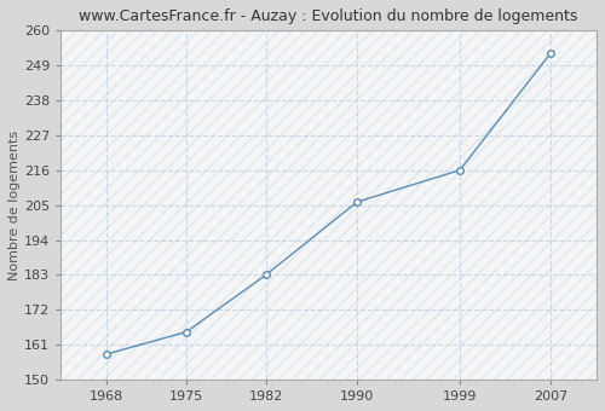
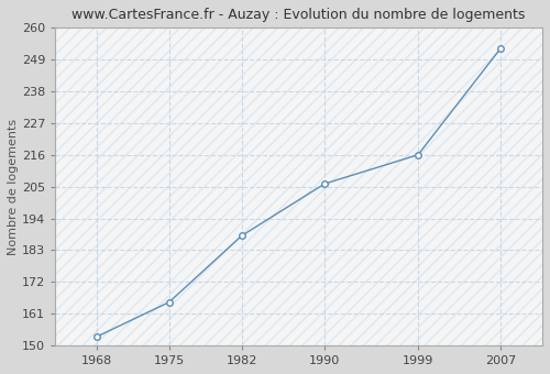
1968: 158 -> 153
1982: 183 -> 188
